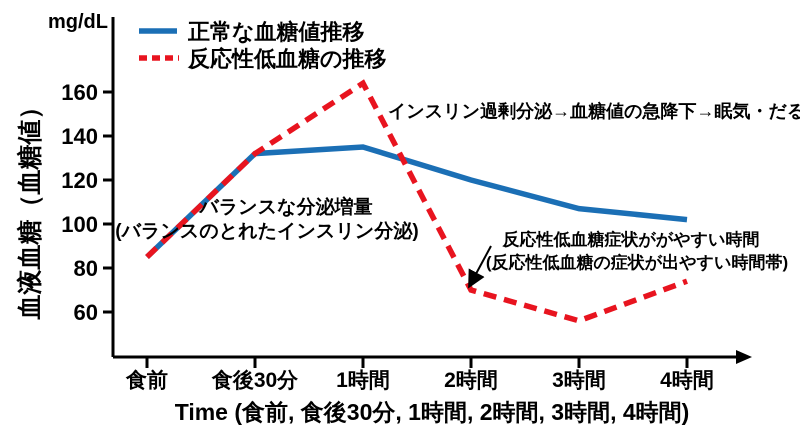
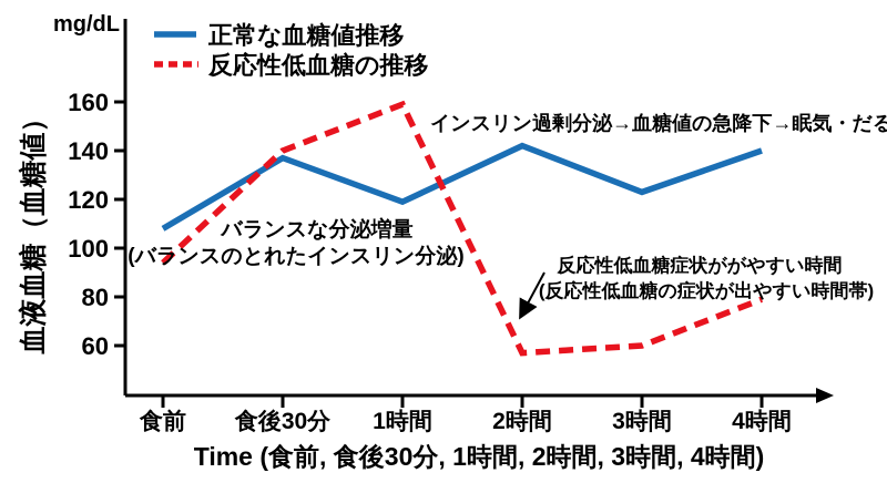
正常な血糖値推移/食前: 85 -> 108
反応性低血糖の推移/食前: 85 -> 94
正常な血糖値推移/食後30分: 132 -> 137
反応性低血糖の推移/食後30分: 132 -> 140
正常な血糖値推移/1時間: 135 -> 119
反応性低血糖の推移/1時間: 164 -> 159
正常な血糖値推移/2時間: 120 -> 142
反応性低血糖の推移/2時間: 70 -> 57
正常な血糖値推移/3時間: 107 -> 123
反応性低血糖の推移/3時間: 56 -> 60
正常な血糖値推移/4時間: 102 -> 140
反応性低血糖の推移/4時間: 74 -> 79
